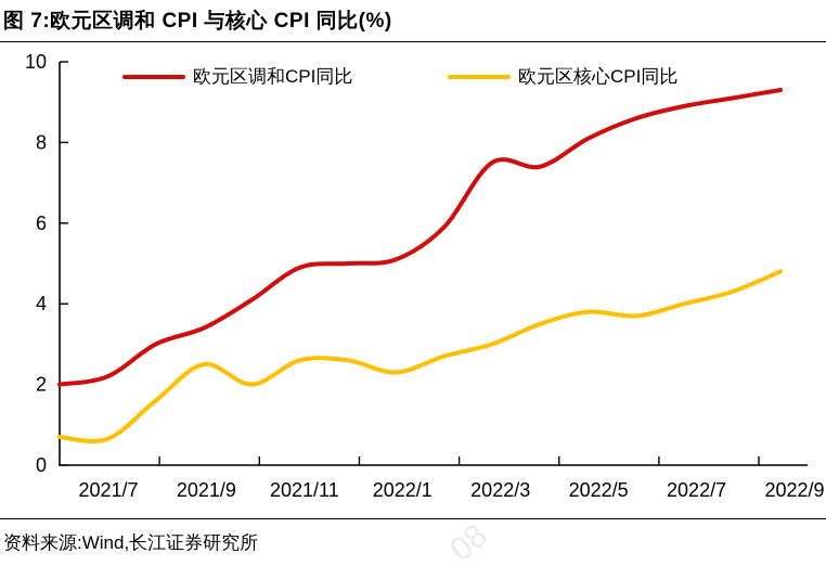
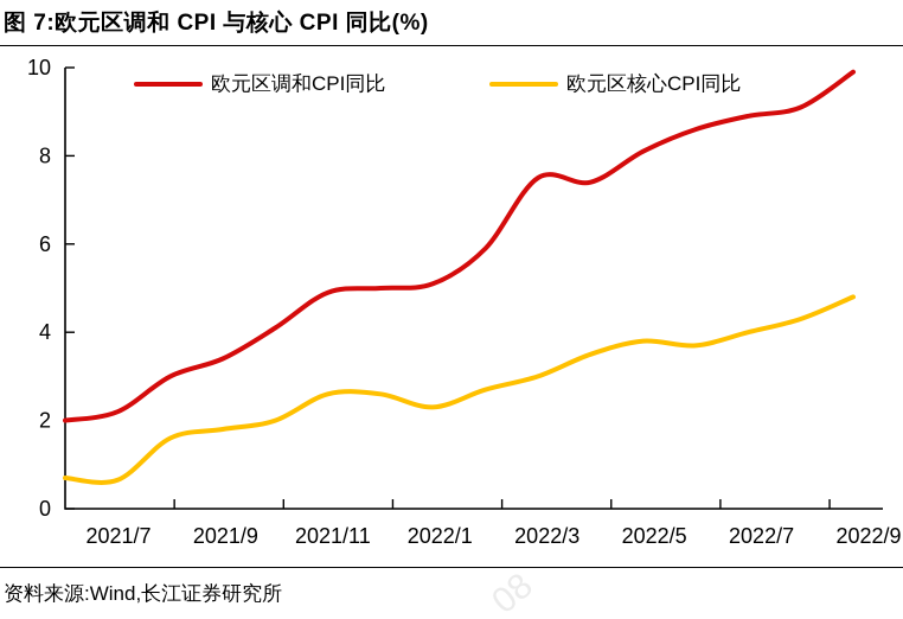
欧元区核心CPI同比/2021/9: 2.5 -> 1.8
欧元区调和CPI同比/2022/9: 9.3 -> 9.9
